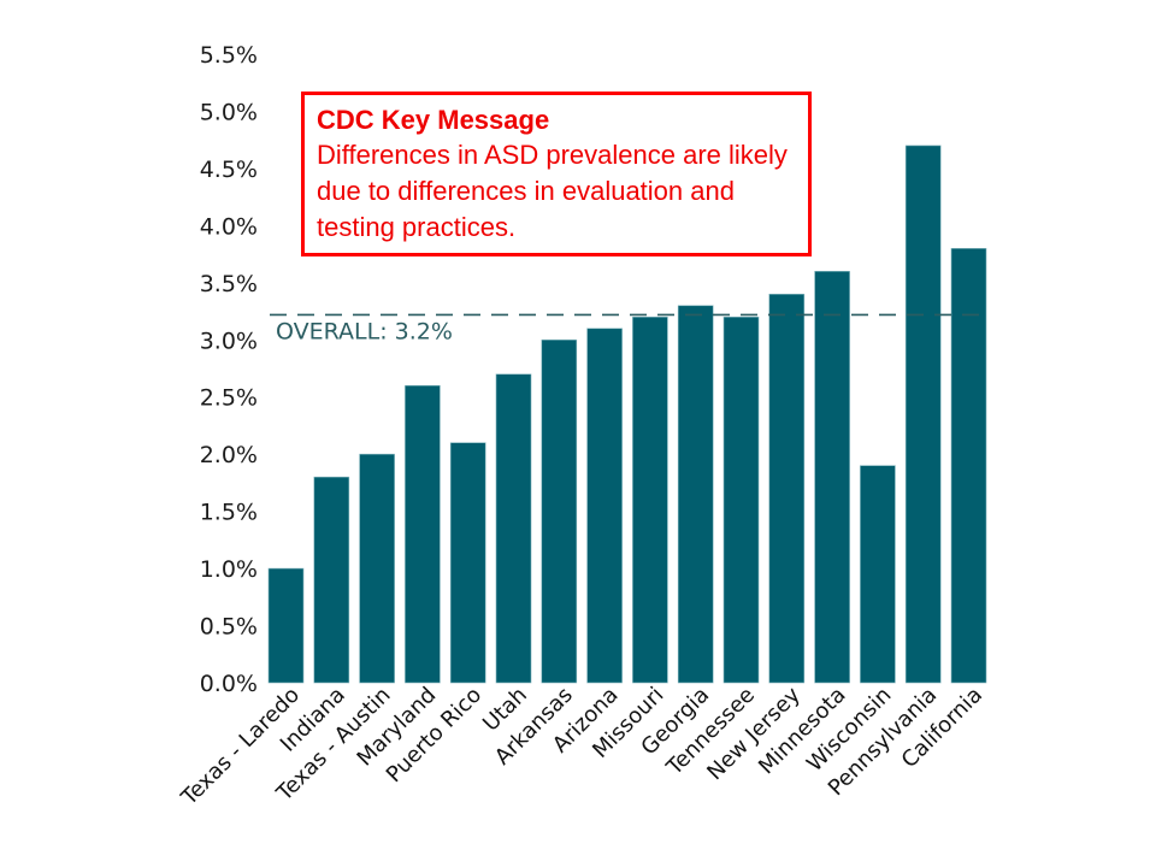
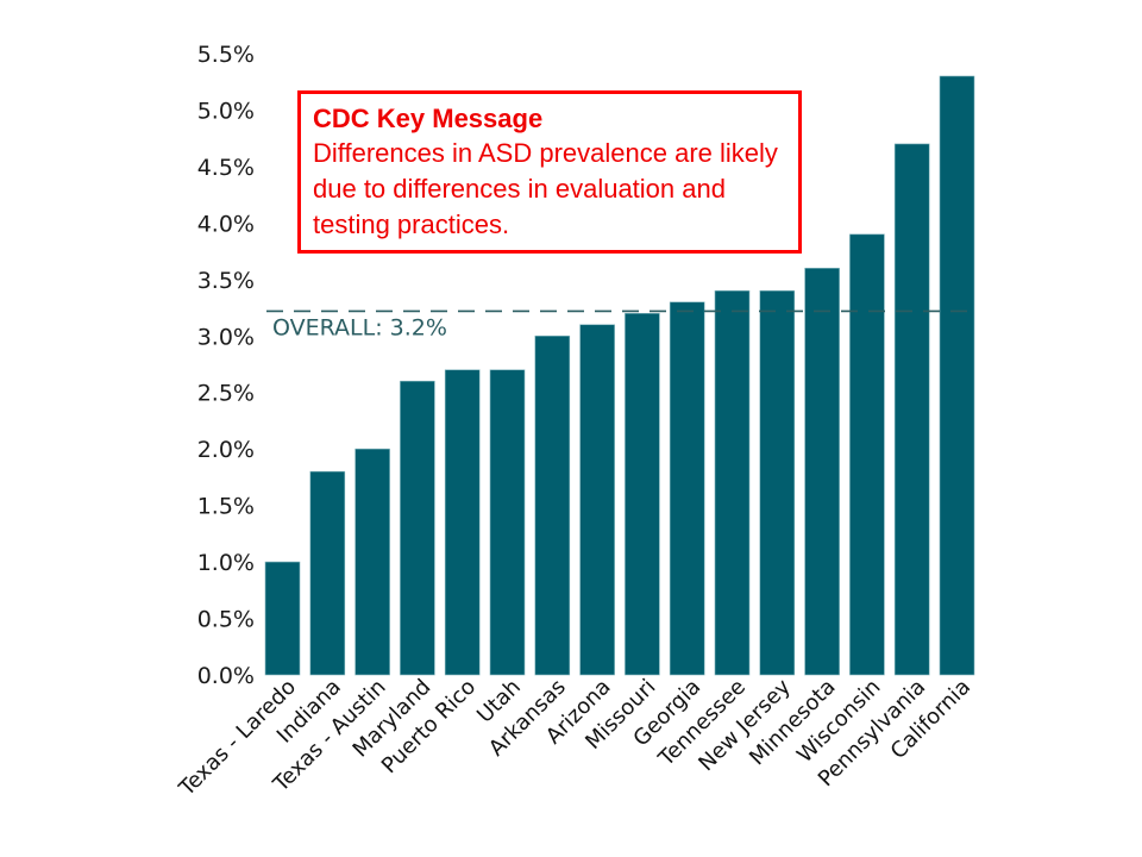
Puerto Rico: 2.1% -> 2.7%
Tennessee: 3.2% -> 3.4%
Wisconsin: 1.9% -> 3.9%
California: 3.8% -> 5.3%
